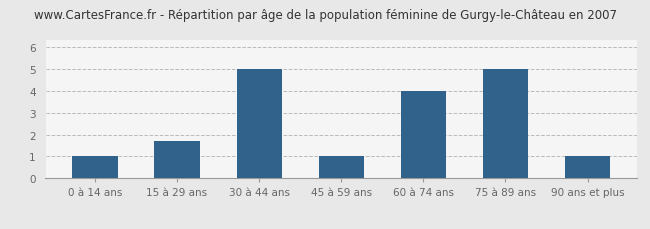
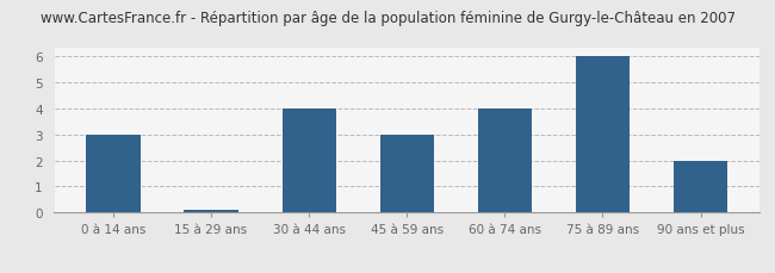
0 à 14 ans: 1.0 -> 3.0
15 à 29 ans: 1.7 -> 0.1
30 à 44 ans: 5.0 -> 4.0
45 à 59 ans: 1.0 -> 3.0
75 à 89 ans: 5.0 -> 6.0
90 ans et plus: 1.0 -> 2.0
